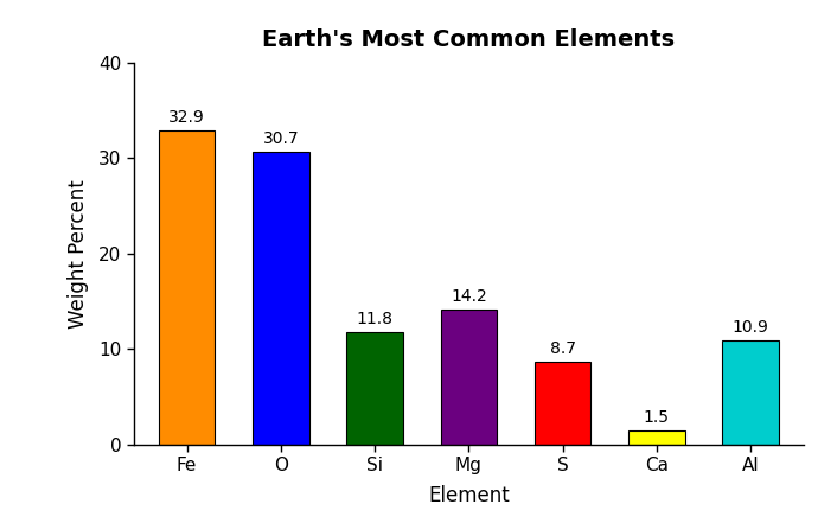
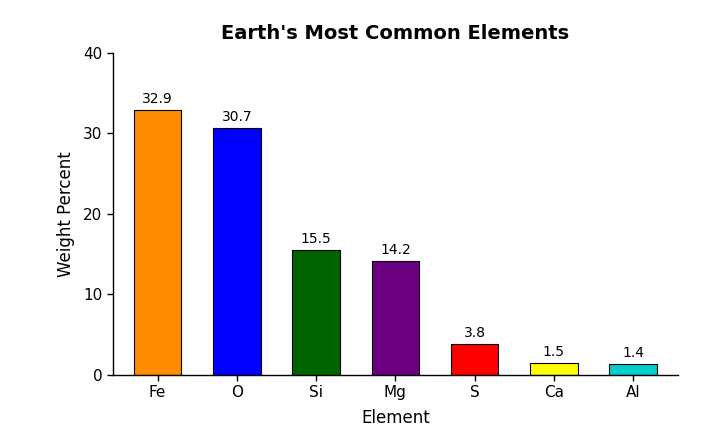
Si: 11.8 -> 15.5
S: 8.7 -> 3.8
Al: 10.9 -> 1.4
